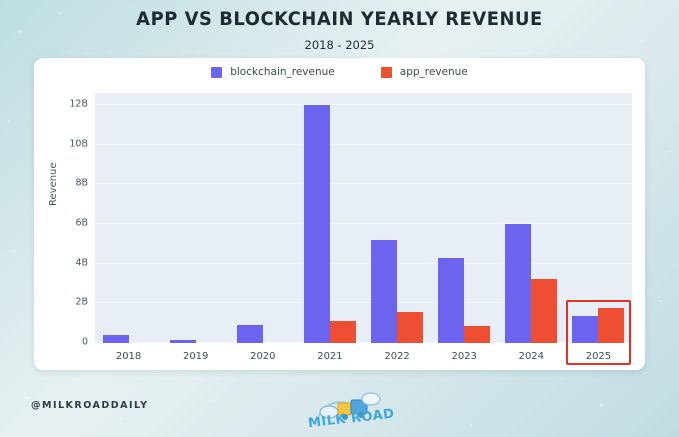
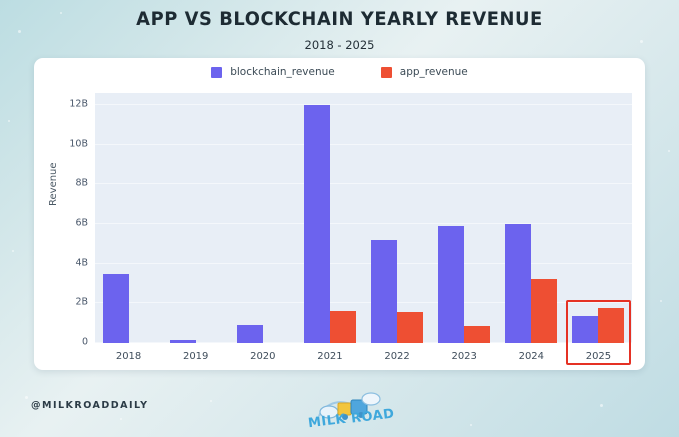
blockchain_revenue/2018: 0.4B -> 3.5B
app_revenue/2021: 1.1B -> 1.6B
blockchain_revenue/2023: 4.3B -> 5.9B
